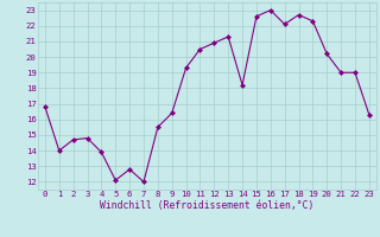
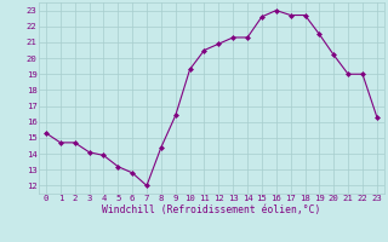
0: 16.8 -> 15.3
1: 14.0 -> 14.7
3: 14.8 -> 14.1
5: 12.1 -> 13.2
8: 15.5 -> 14.4
14: 18.2 -> 21.3
17: 22.1 -> 22.7
19: 22.3 -> 21.5
